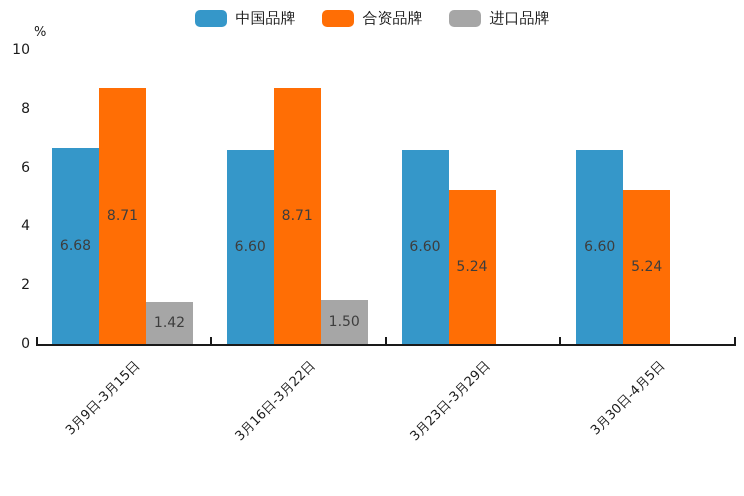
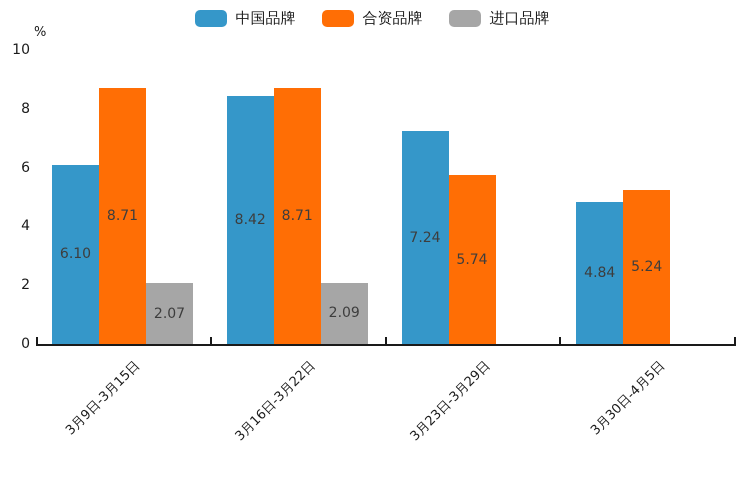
中国品牌/3月9日-3月15日: 6.68 -> 6.10
进口品牌/3月9日-3月15日: 1.42 -> 2.07
中国品牌/3月16日-3月22日: 6.60 -> 8.42
进口品牌/3月16日-3月22日: 1.50 -> 2.09
中国品牌/3月23日-3月29日: 6.60 -> 7.24
合资品牌/3月23日-3月29日: 5.24 -> 5.74
中国品牌/3月30日-4月5日: 6.60 -> 4.84
